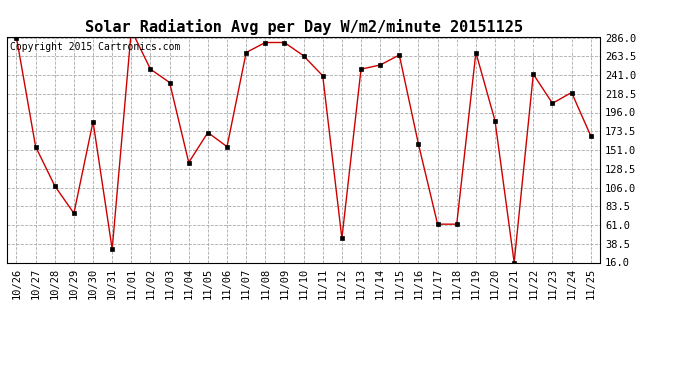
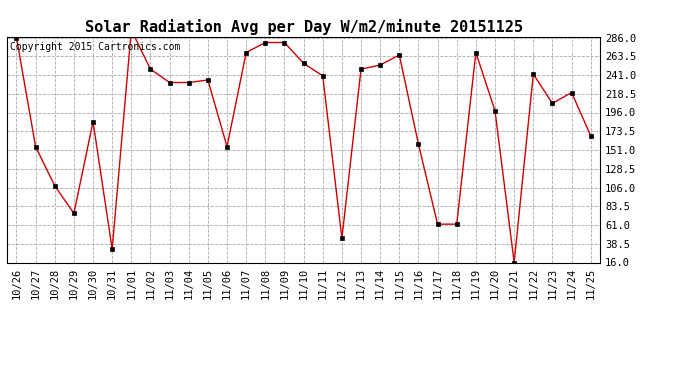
11/04: 136 -> 232
11/05: 172 -> 235
11/10: 264 -> 255
11/20: 186 -> 198
